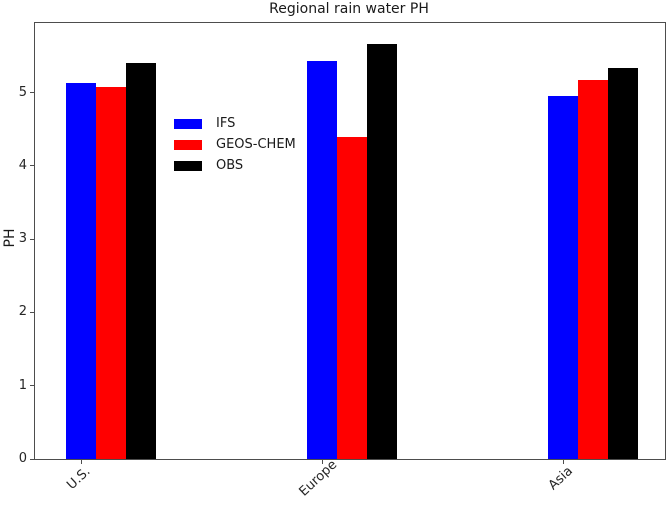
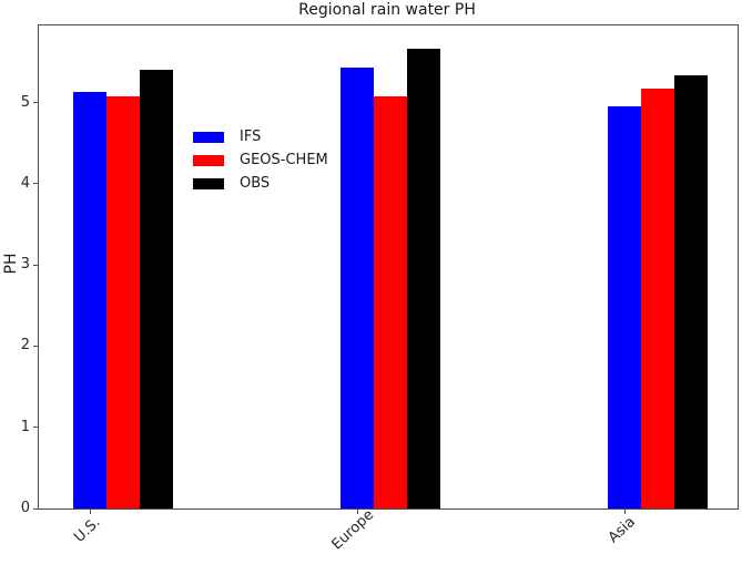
GEOS-CHEM/Europe: 4.4 -> 5.1
